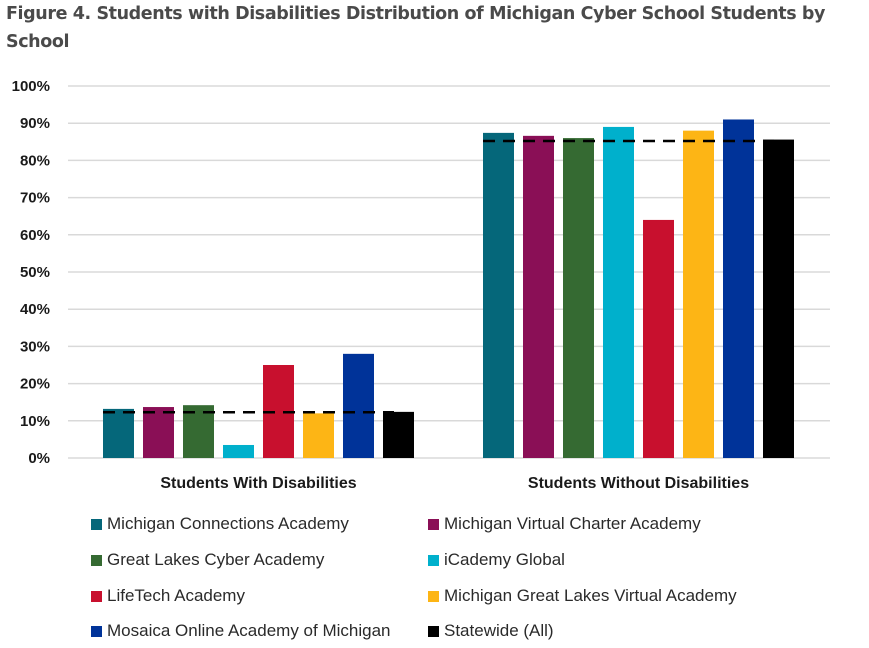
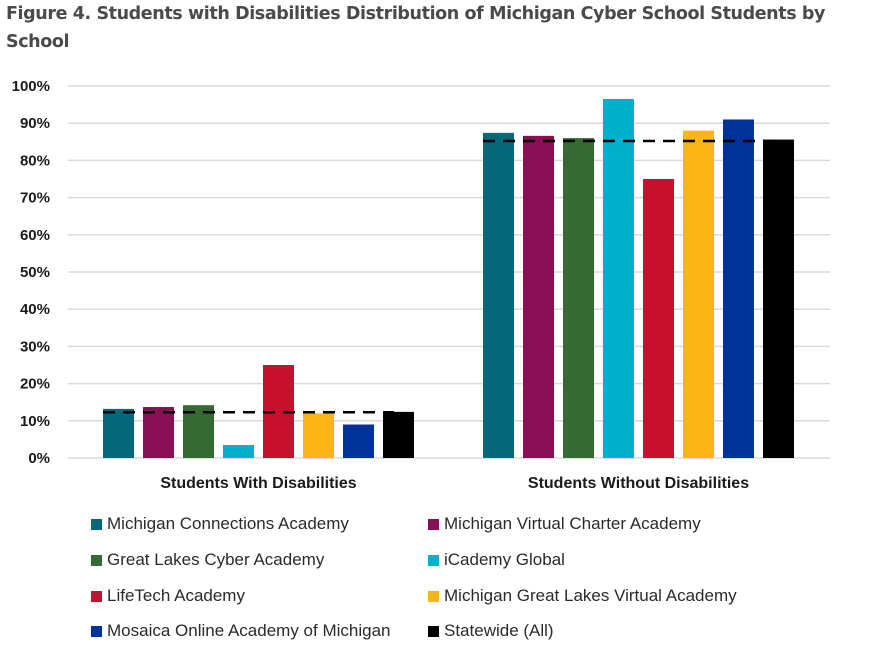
Mosaica Online Academy of Michigan/Students With Disabilities: 28% -> 9%
iCademy Global/Students Without Disabilities: 89% -> 96%
LifeTech Academy/Students Without Disabilities: 64% -> 75%
